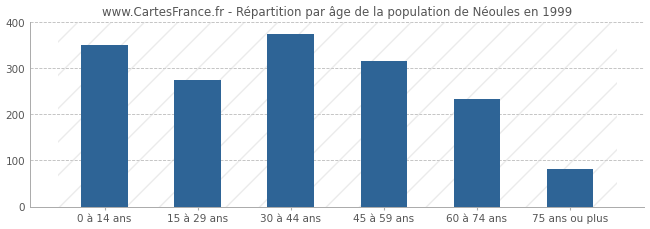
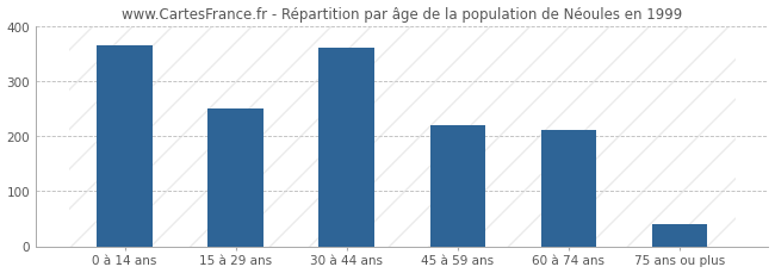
0 à 14 ans: 350 -> 365
15 à 29 ans: 273 -> 250
30 à 44 ans: 374 -> 360
45 à 59 ans: 315 -> 220
60 à 74 ans: 232 -> 210
75 ans ou plus: 82 -> 40
